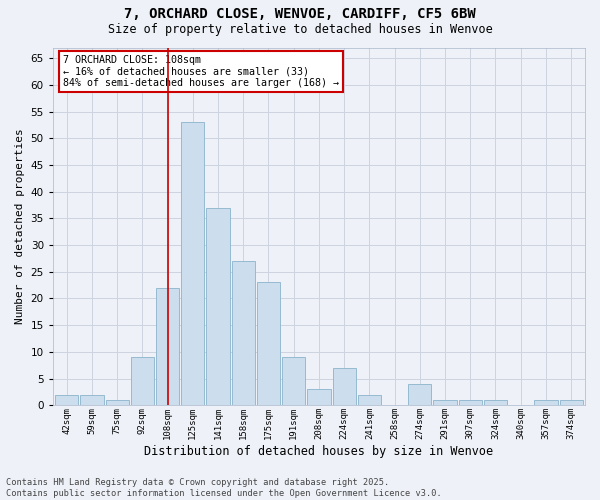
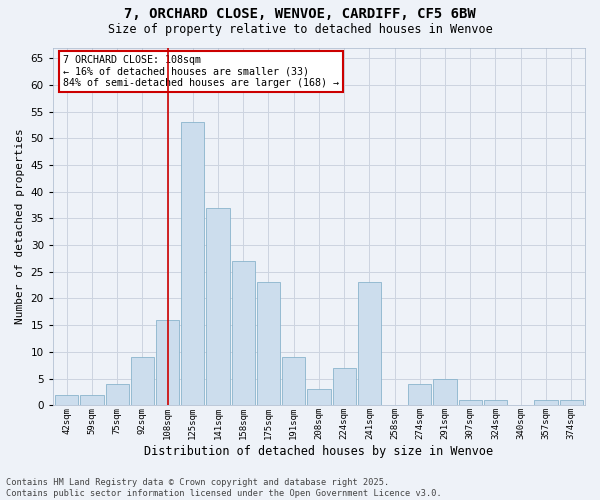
75sqm: 1 -> 4
108sqm: 22 -> 16
241sqm: 2 -> 23
291sqm: 1 -> 5
